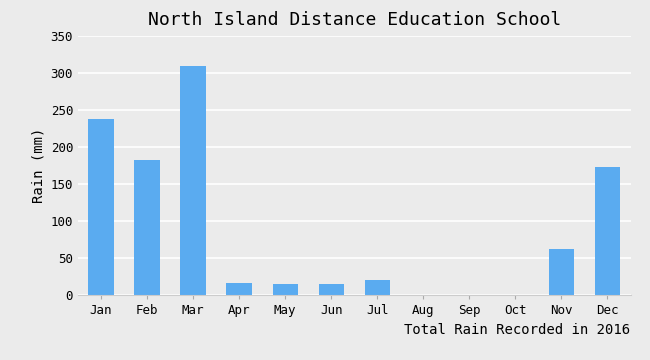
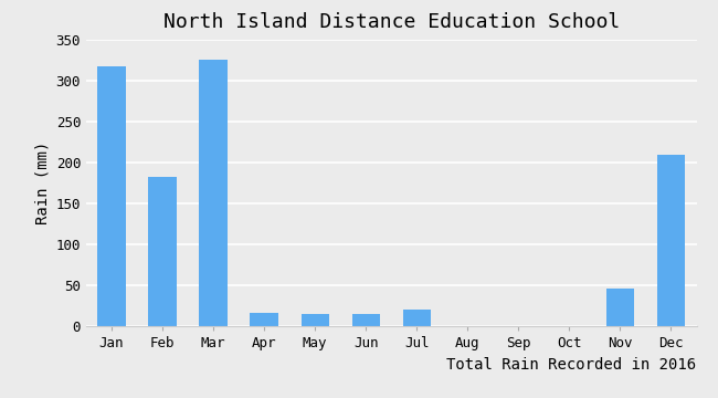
Jan: 238 -> 318
Mar: 310 -> 326
Nov: 63 -> 46
Dec: 173 -> 210
